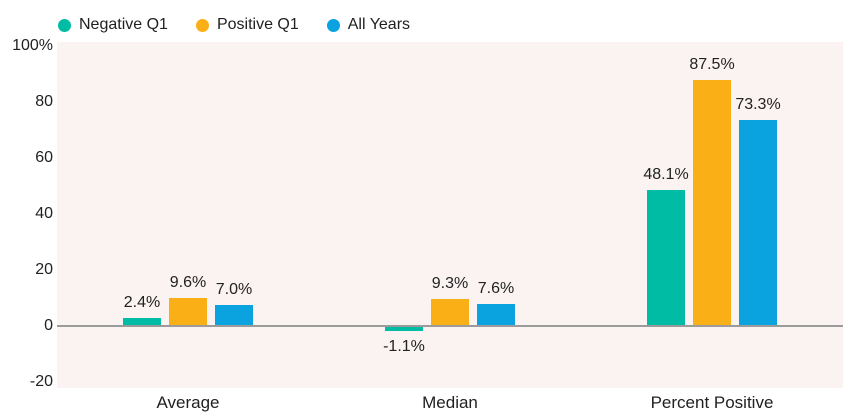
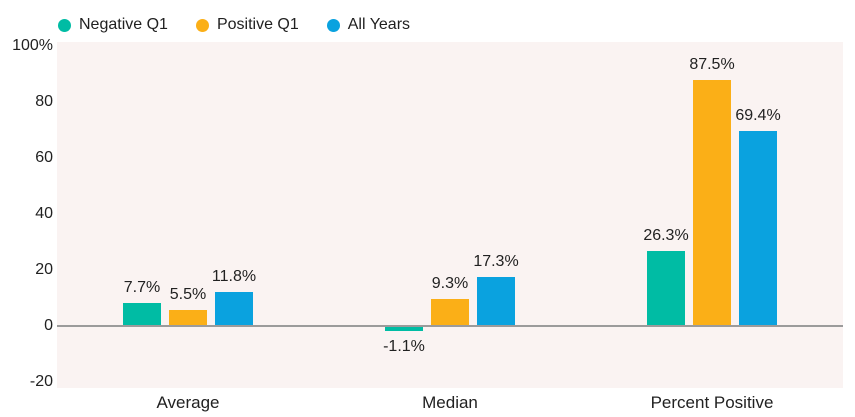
Negative Q1/Average: 2.4% -> 7.7%
Positive Q1/Average: 9.6% -> 5.5%
All Years/Average: 7.0% -> 11.8%
All Years/Median: 7.6% -> 17.3%
Negative Q1/Percent Positive: 48.1% -> 26.3%
All Years/Percent Positive: 73.3% -> 69.4%
